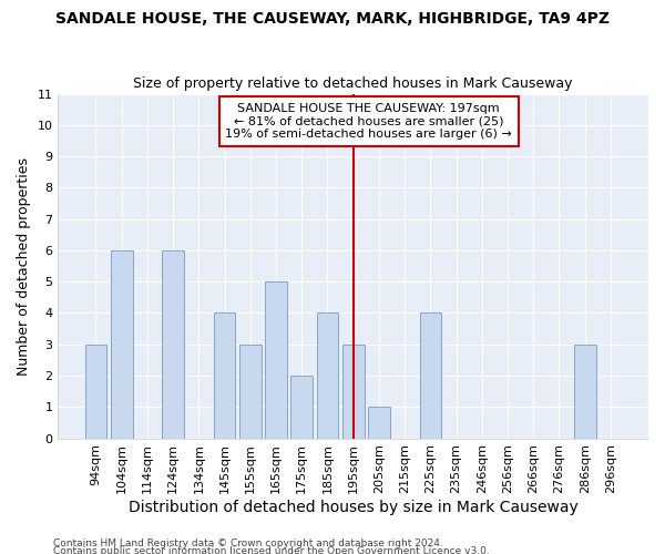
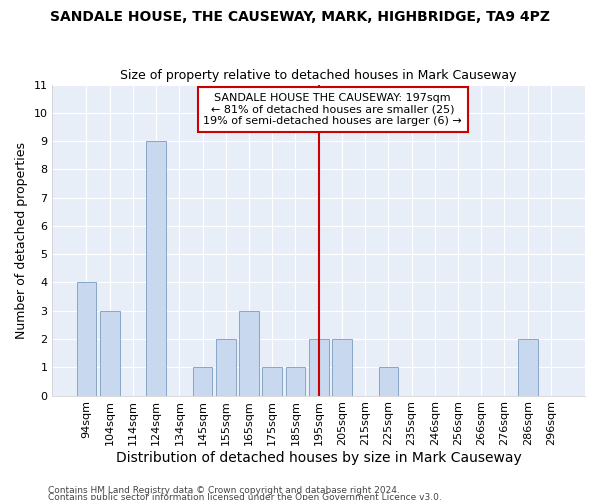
94sqm: 3 -> 4
104sqm: 6 -> 3
124sqm: 6 -> 9
145sqm: 4 -> 1
155sqm: 3 -> 2
165sqm: 5 -> 3
175sqm: 2 -> 1
185sqm: 4 -> 1
195sqm: 3 -> 2
205sqm: 1 -> 2
225sqm: 4 -> 1
286sqm: 3 -> 2
